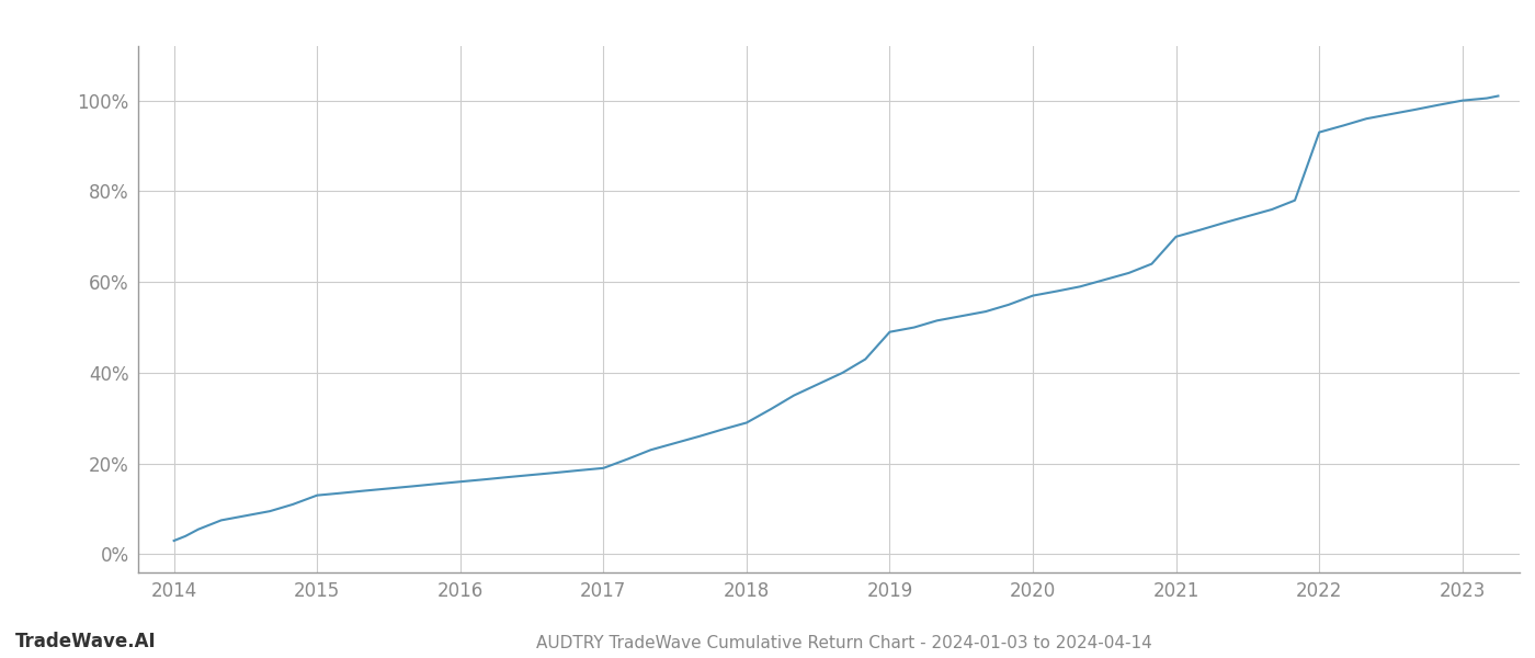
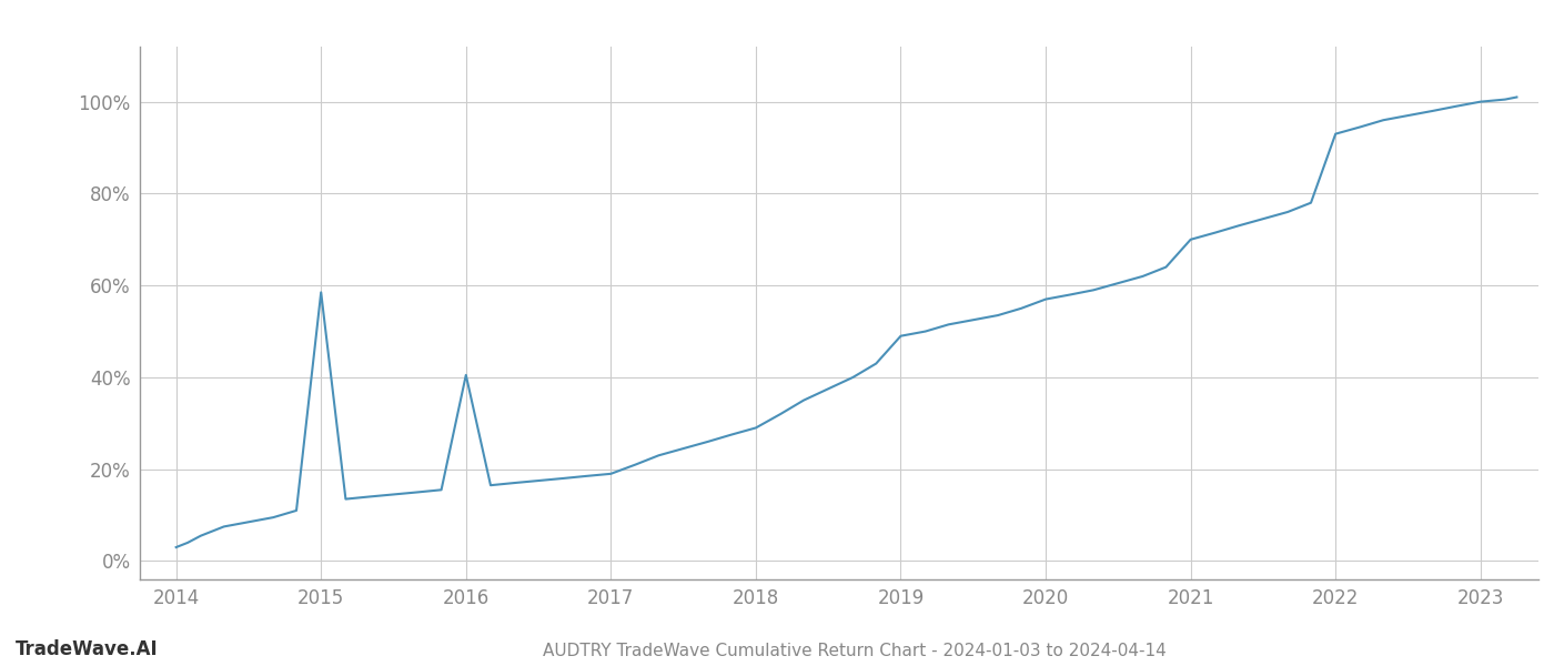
2015: 13.0% -> 58.5%
2016: 16.0% -> 40.5%
